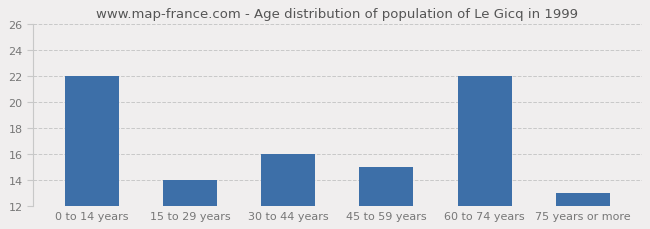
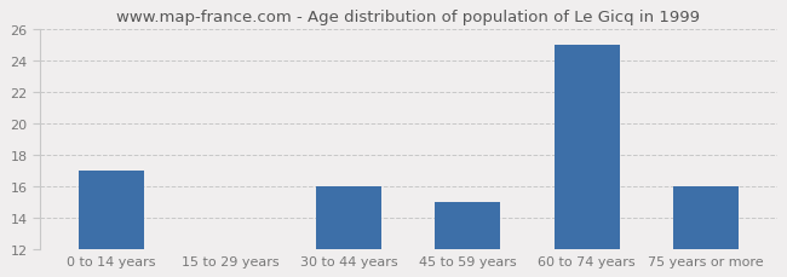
0 to 14 years: 22 -> 17
15 to 29 years: 14 -> 12
60 to 74 years: 22 -> 25
75 years or more: 13 -> 16
